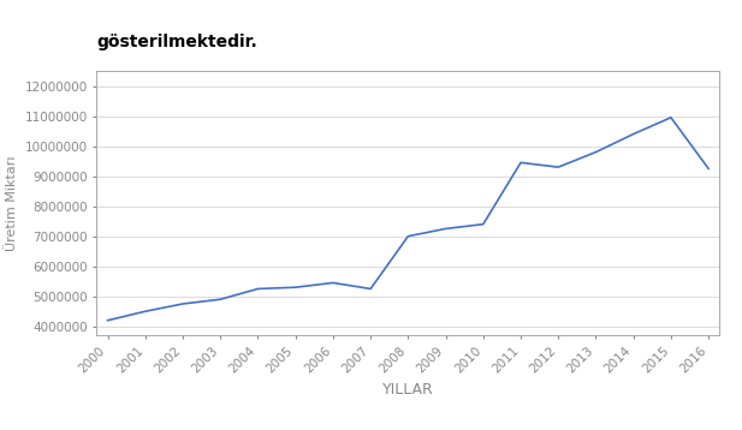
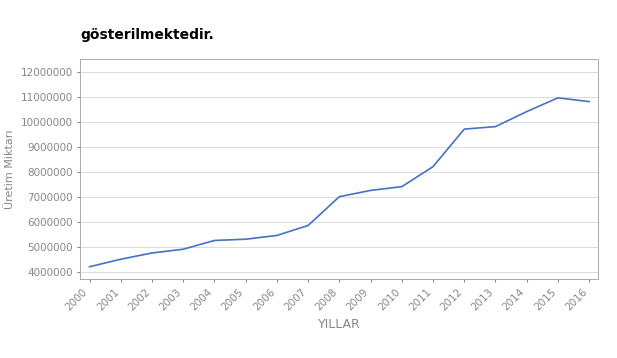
2007: 5250000 -> 5850000
2011: 9450000 -> 8200000
2012: 9300000 -> 9700000
2016: 9250000 -> 10800000
